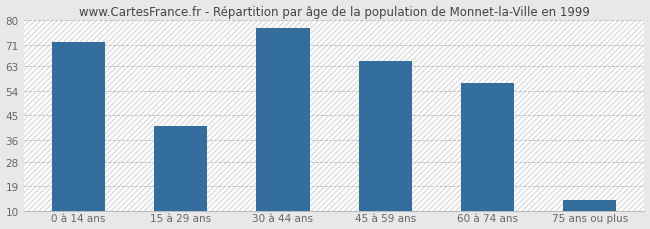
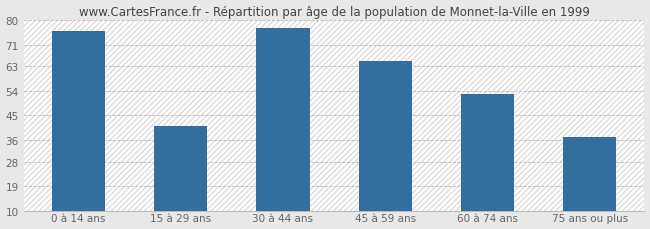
0 à 14 ans: 72 -> 76
60 à 74 ans: 57 -> 53
75 ans ou plus: 14 -> 37
